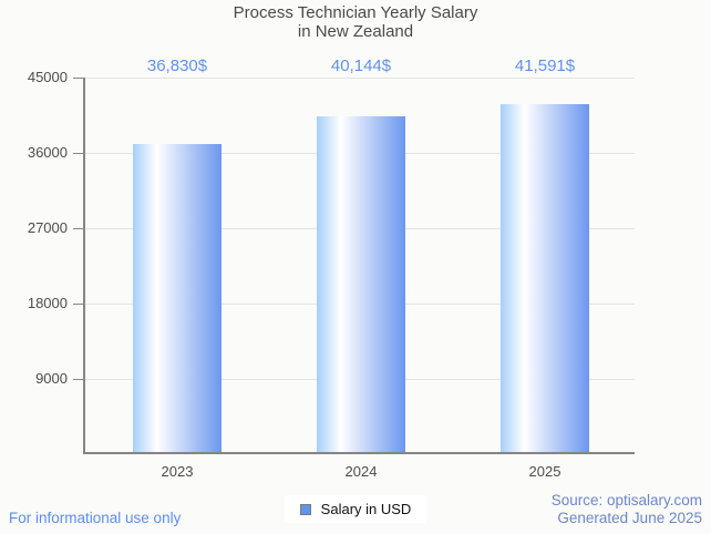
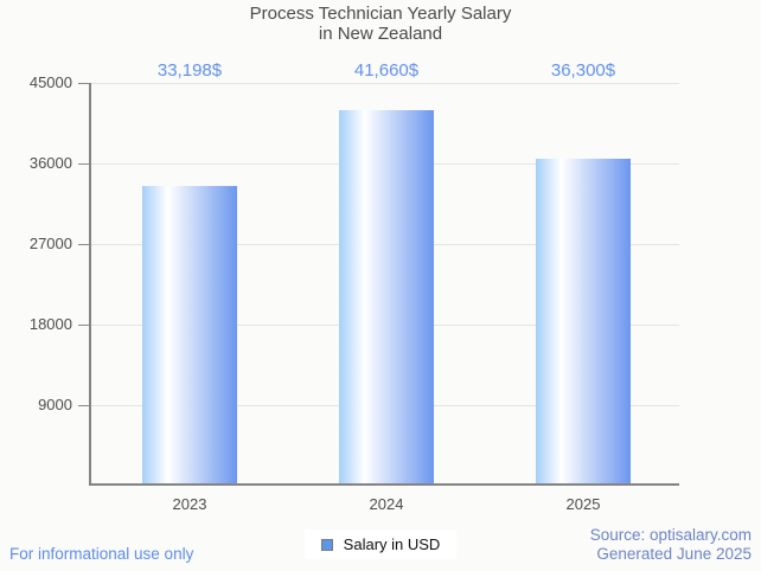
2023: 36,830 -> 33,198
2024: 40,144 -> 41,660
2025: 41,591 -> 36,300
